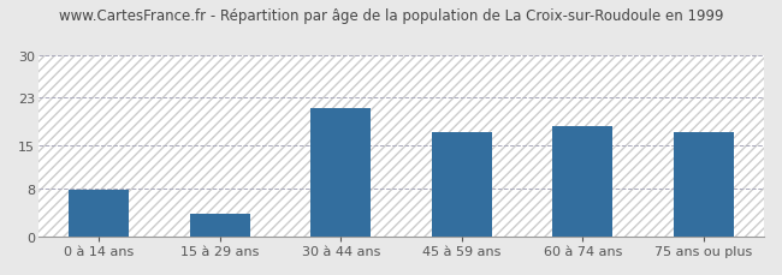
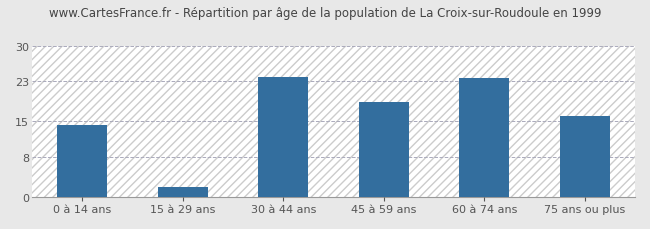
0 à 14 ans: 7.8 -> 14.3
15 à 29 ans: 3.8 -> 2.0
30 à 44 ans: 21.2 -> 23.8
45 à 59 ans: 17.2 -> 18.8
60 à 74 ans: 18.2 -> 23.5
75 ans ou plus: 17.2 -> 16.0
